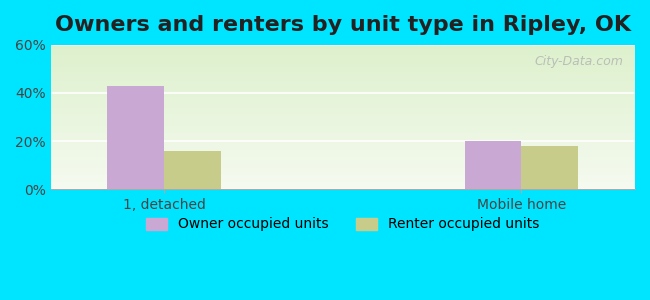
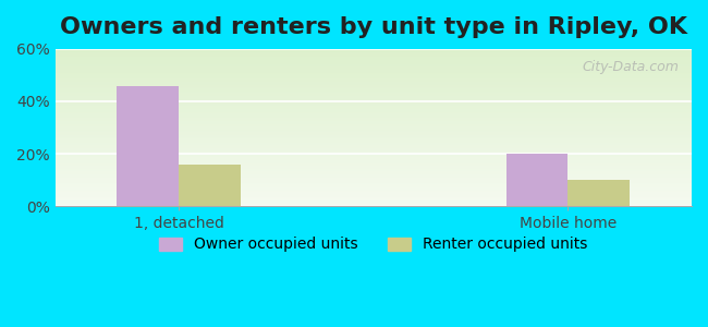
Owner occupied units/1, detached: 43% -> 46%
Renter occupied units/Mobile home: 18% -> 10%
